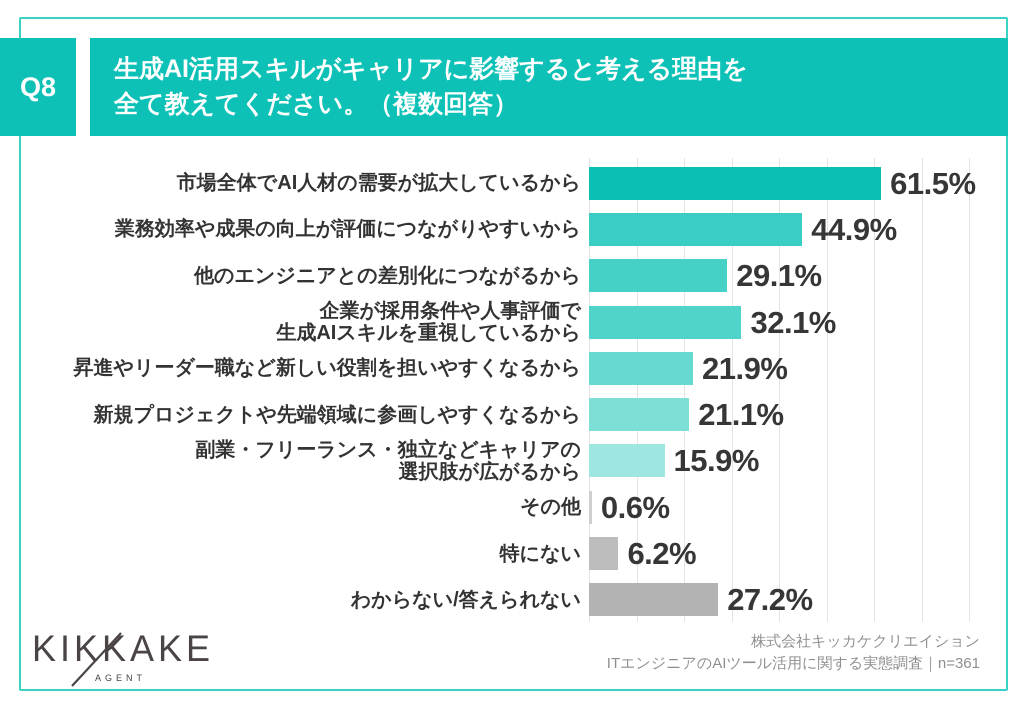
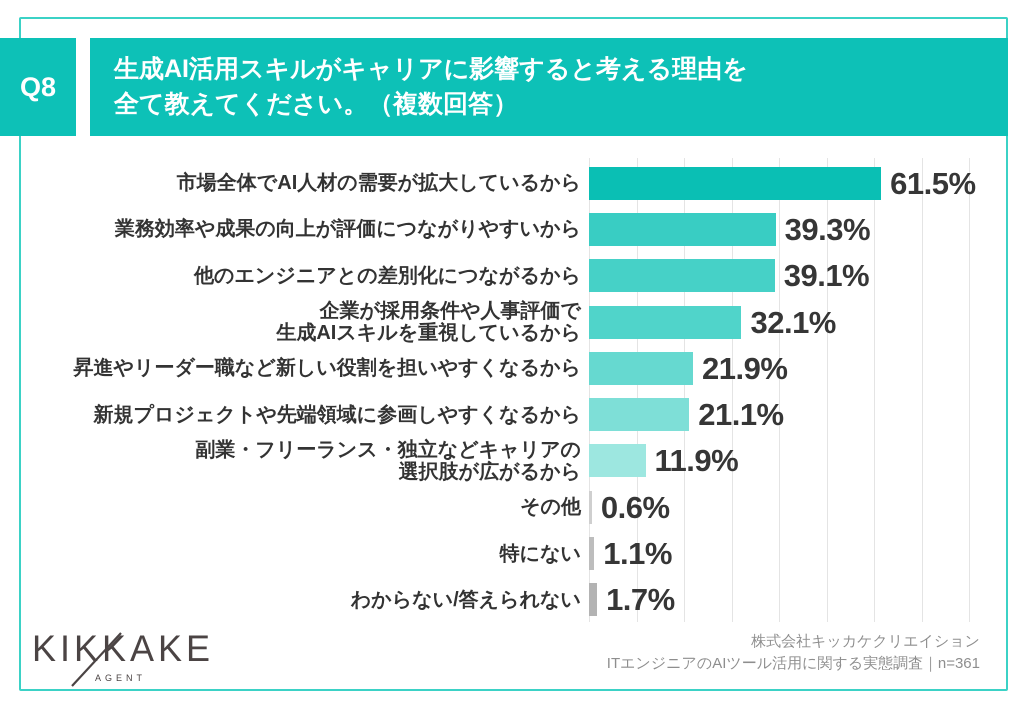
業務効率や成果の向上が評価につながりやすいから: 44.9% -> 39.3%
他のエンジニアとの差別化につながるから: 29.1% -> 39.1%
副業・フリーランス・独立などキャリアの 選択肢が広がるから: 15.9% -> 11.9%
特にない: 6.2% -> 1.1%
わからない/答えられない: 27.2% -> 1.7%
